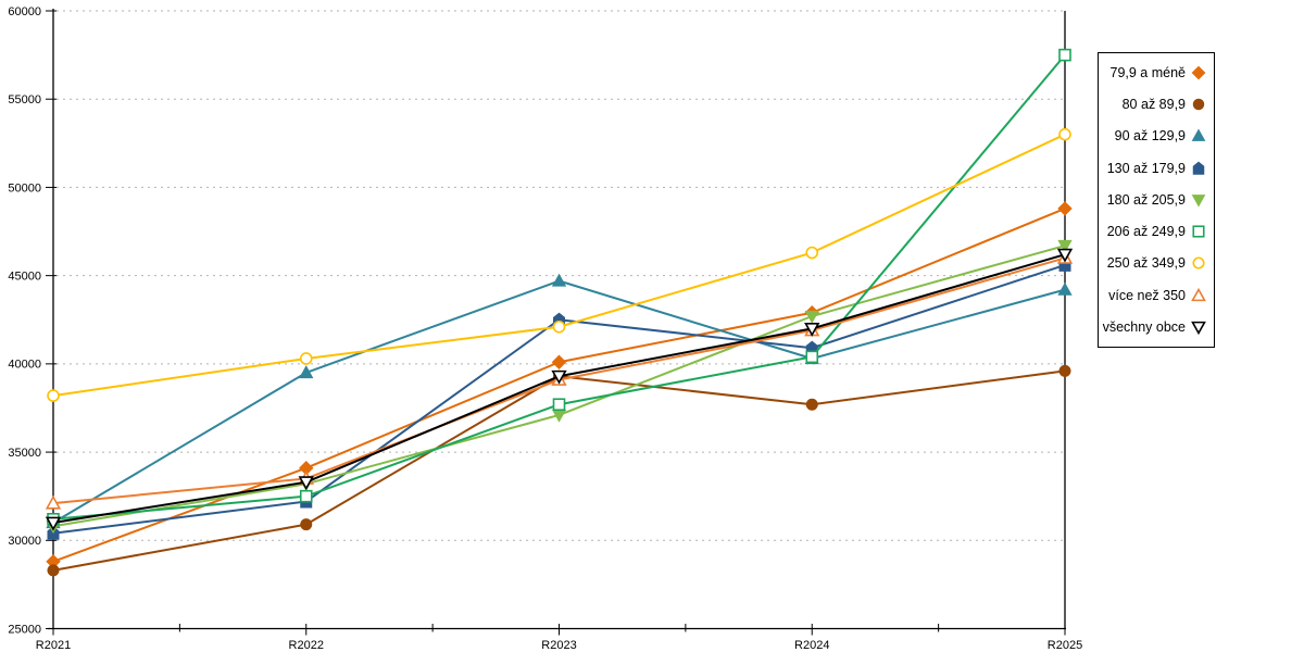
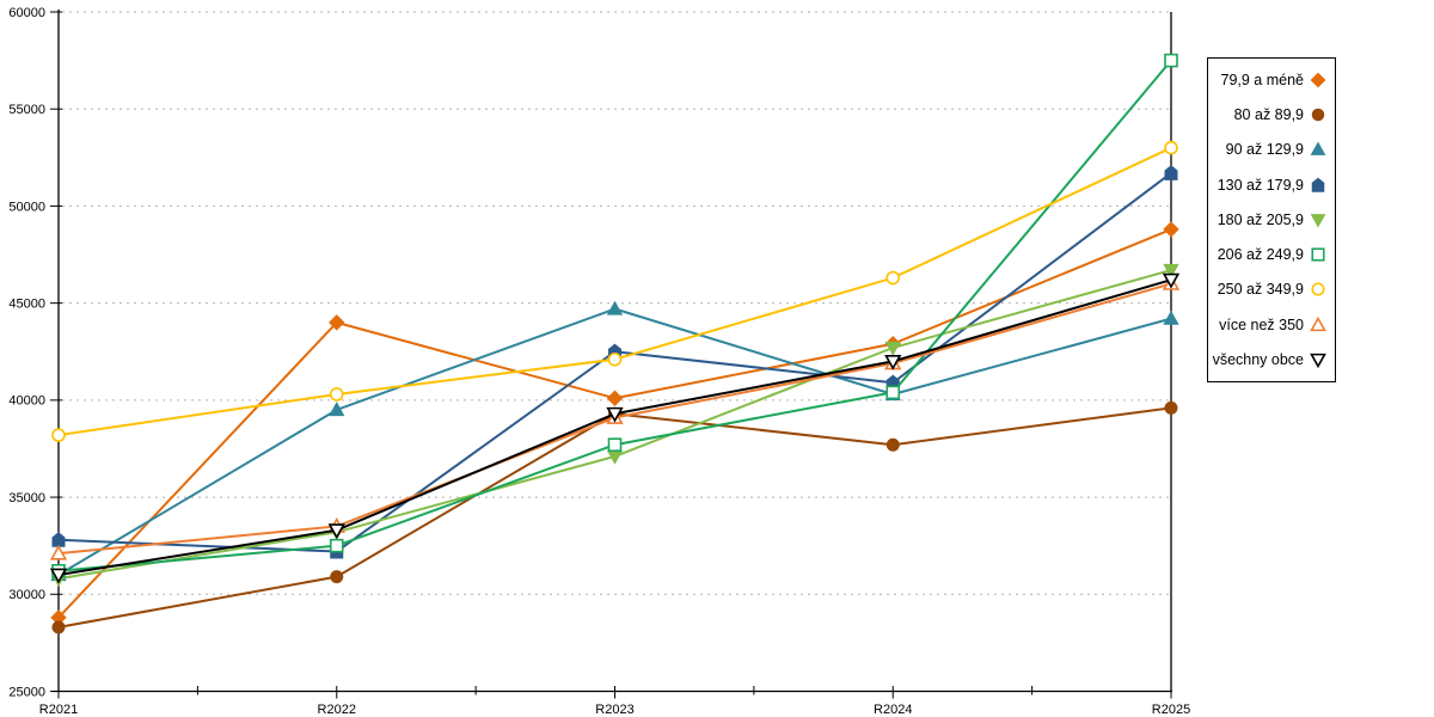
130 až 179,9/R2021: 30400 -> 32800
79,9 a méně/R2022: 34100 -> 44000
130 až 179,9/R2025: 45600 -> 51700
